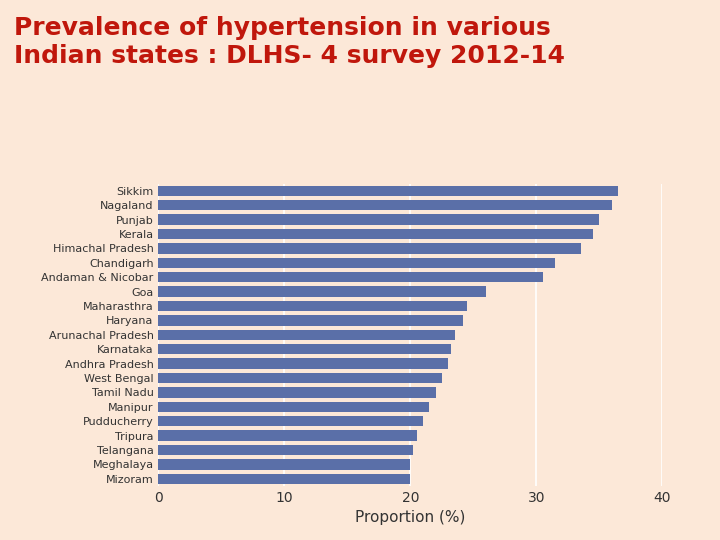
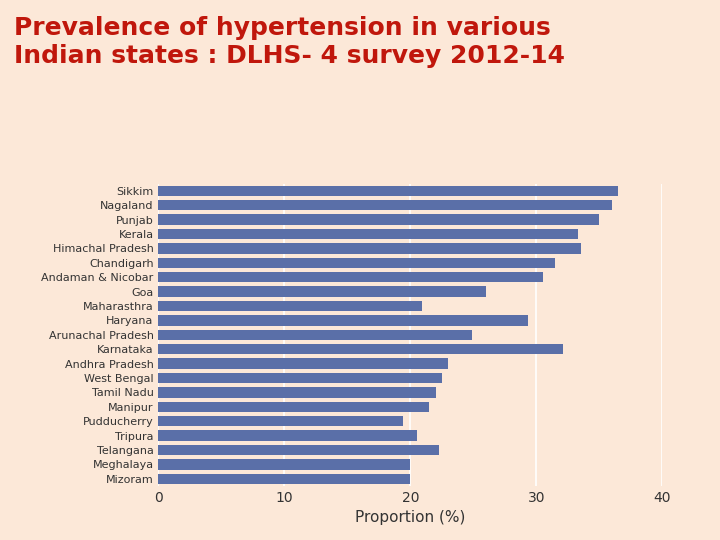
Kerala: 34.5 -> 33.3
Maharasthra: 24.5 -> 20.9
Haryana: 24.2 -> 29.3
Arunachal Pradesh: 23.5 -> 24.9
Karnataka: 23.2 -> 32.1
Pudducherry: 21.0 -> 19.4
Telangana: 20.2 -> 22.3
